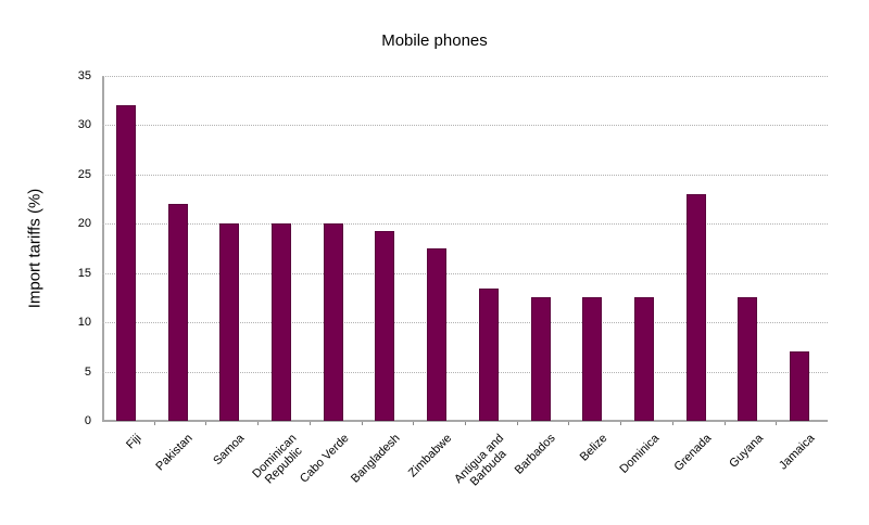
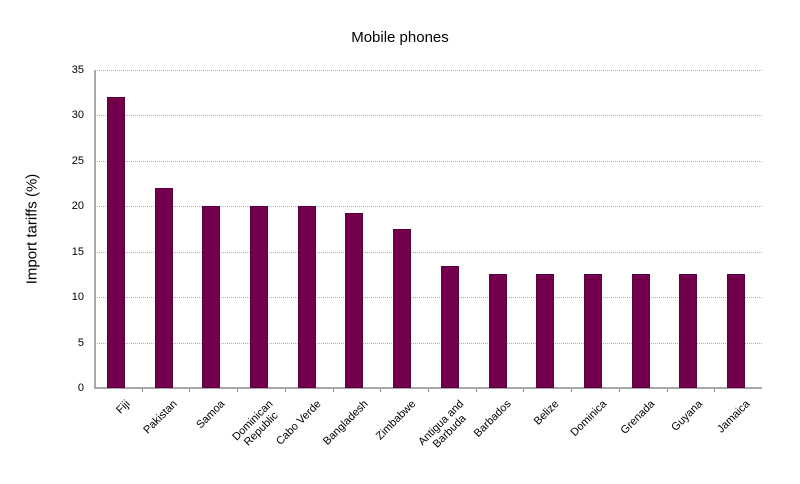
Grenada: 23 -> 12
Jamaica: 7 -> 12
